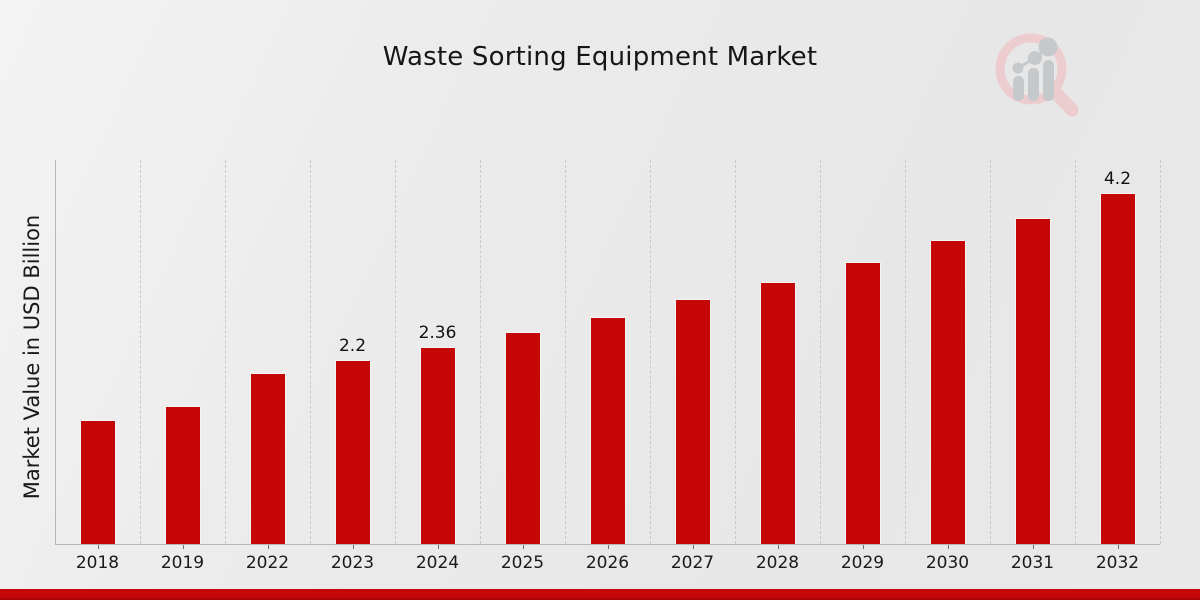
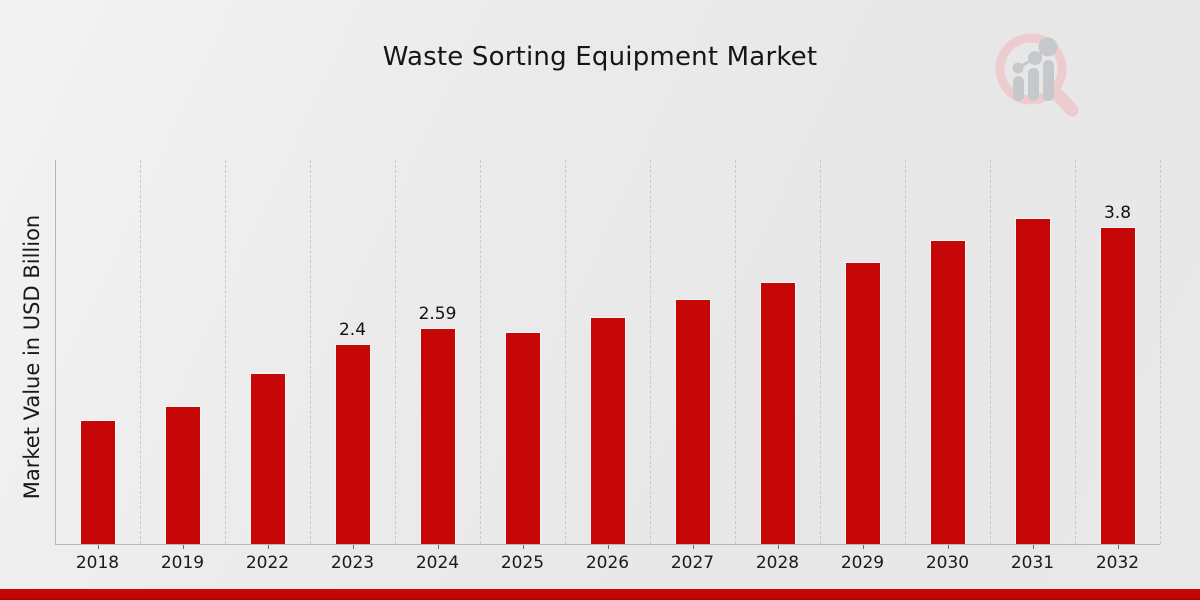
2023: 2.2 -> 2.4
2024: 2.36 -> 2.59
2032: 4.2 -> 3.8
